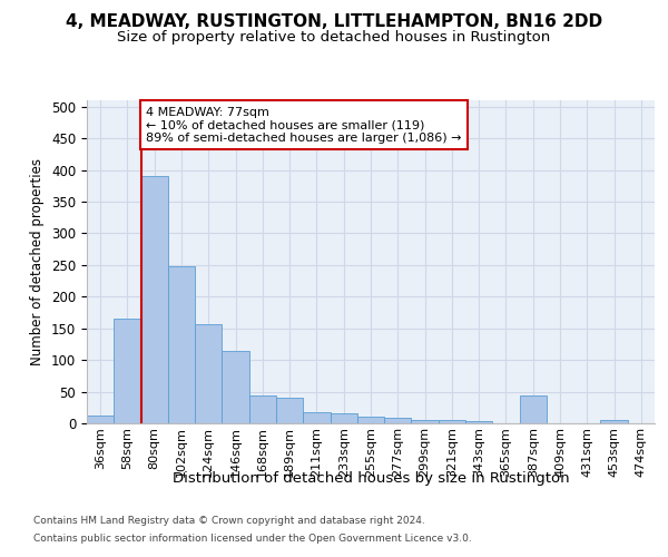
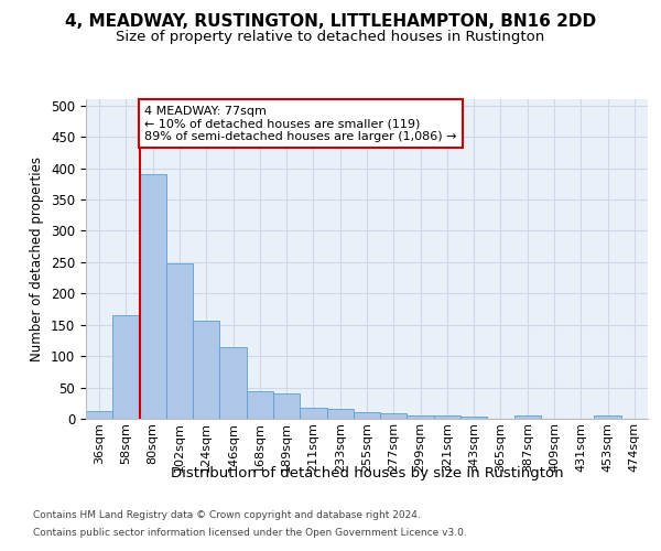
387sqm: 44 -> 5
